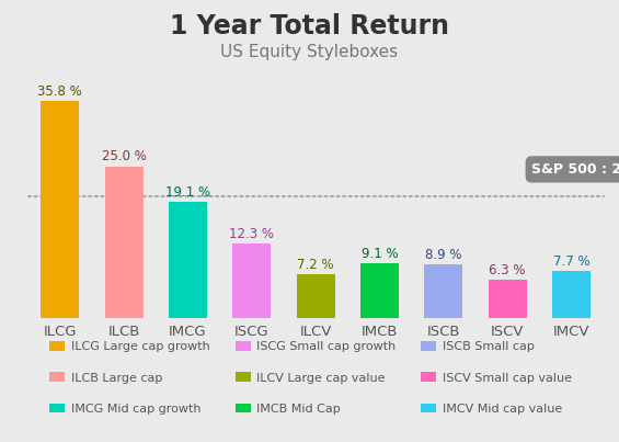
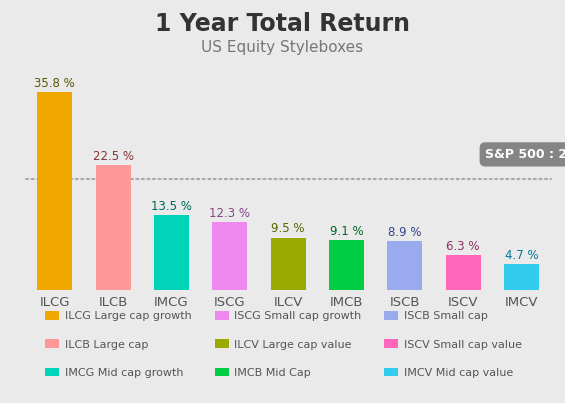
ILCB: 25.0 -> 22.5
IMCG: 19.1 -> 13.5
ILCV: 7.2 -> 9.5
IMCV: 7.7 -> 4.7
